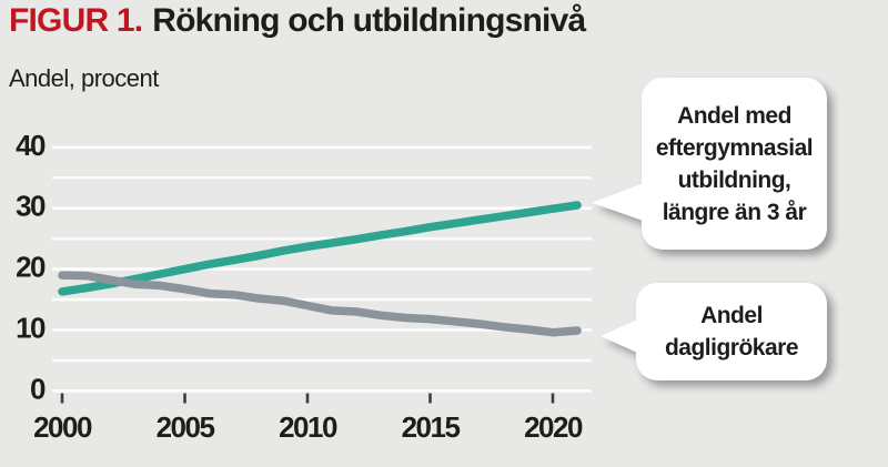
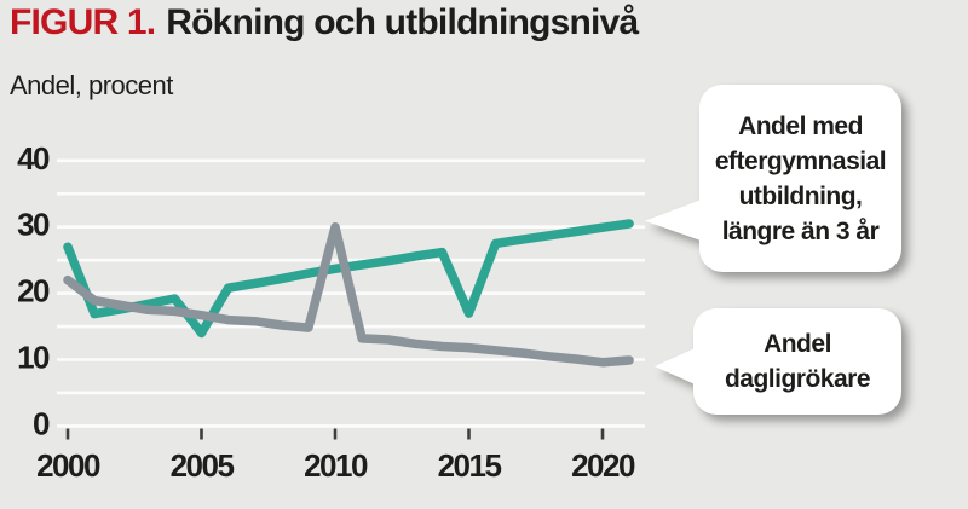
Andel med eftergymnasial utbildning, längre än 3 år/2000: 16 -> 27
Andel dagligrökare/2000: 19 -> 22
Andel med eftergymnasial utbildning, längre än 3 år/2005: 20 -> 14
Andel dagligrökare/2010: 14 -> 30
Andel med eftergymnasial utbildning, längre än 3 år/2015: 27 -> 17
